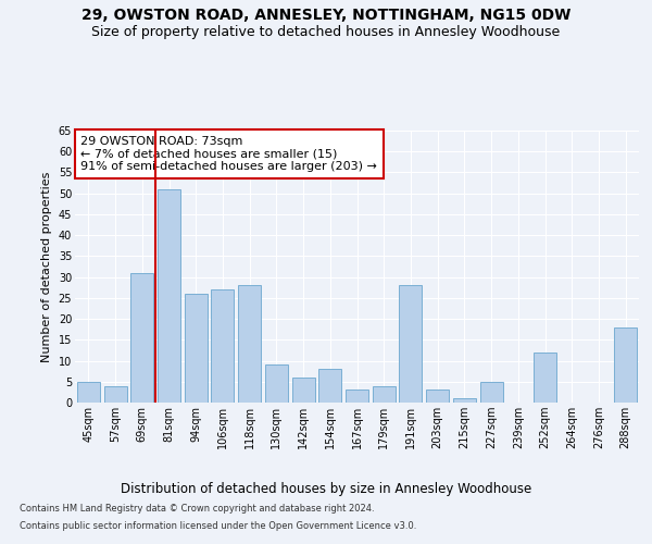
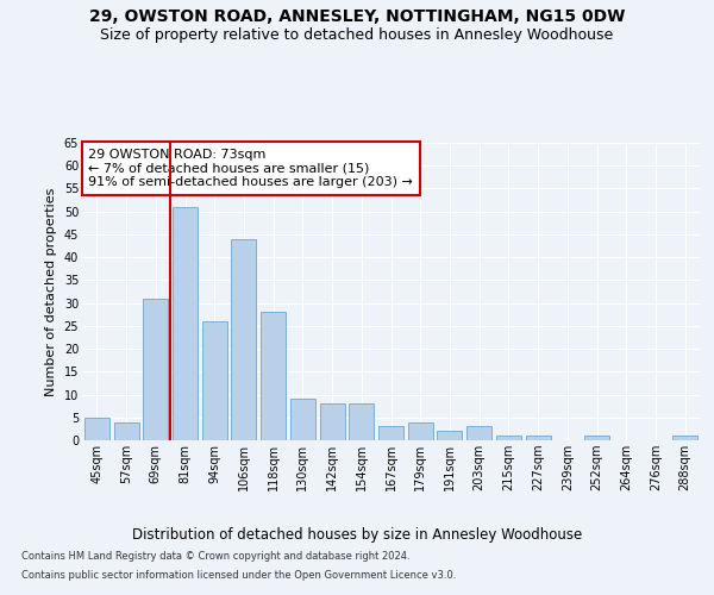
106sqm: 27 -> 44
142sqm: 6 -> 8
191sqm: 28 -> 2
227sqm: 5 -> 1
252sqm: 12 -> 1
288sqm: 18 -> 1
